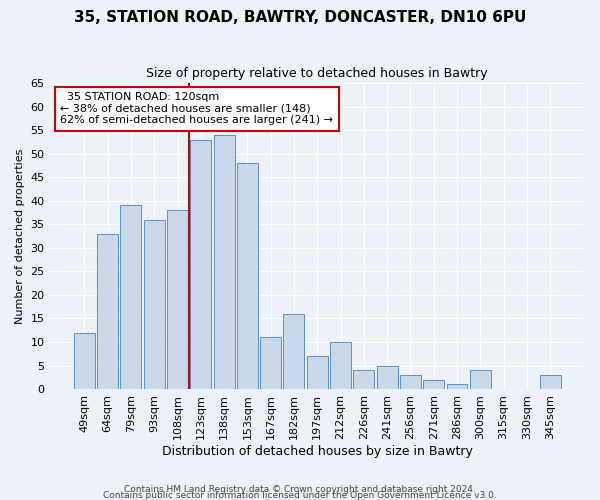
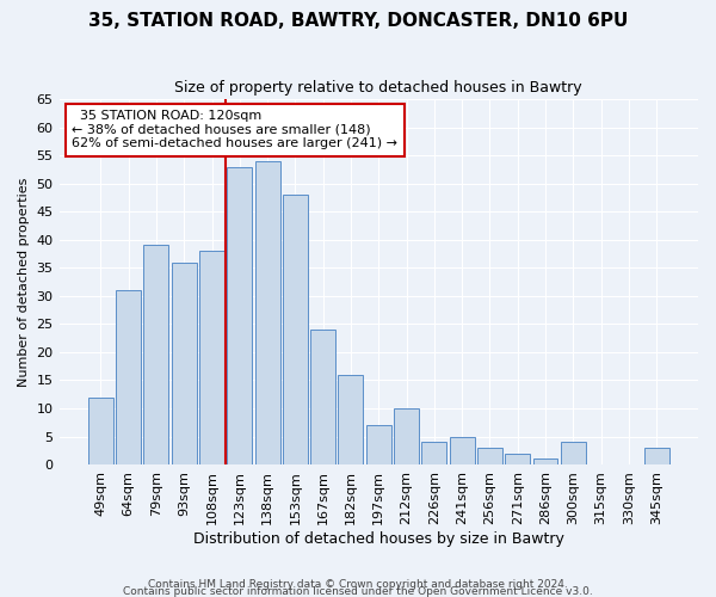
64sqm: 33 -> 31
167sqm: 11 -> 24
